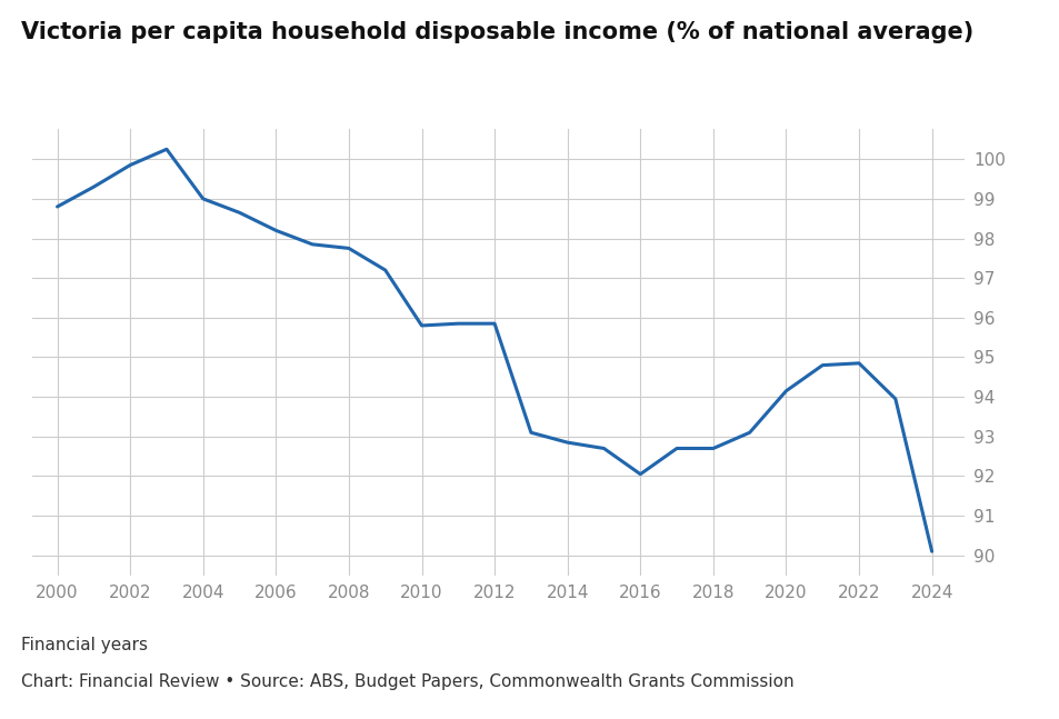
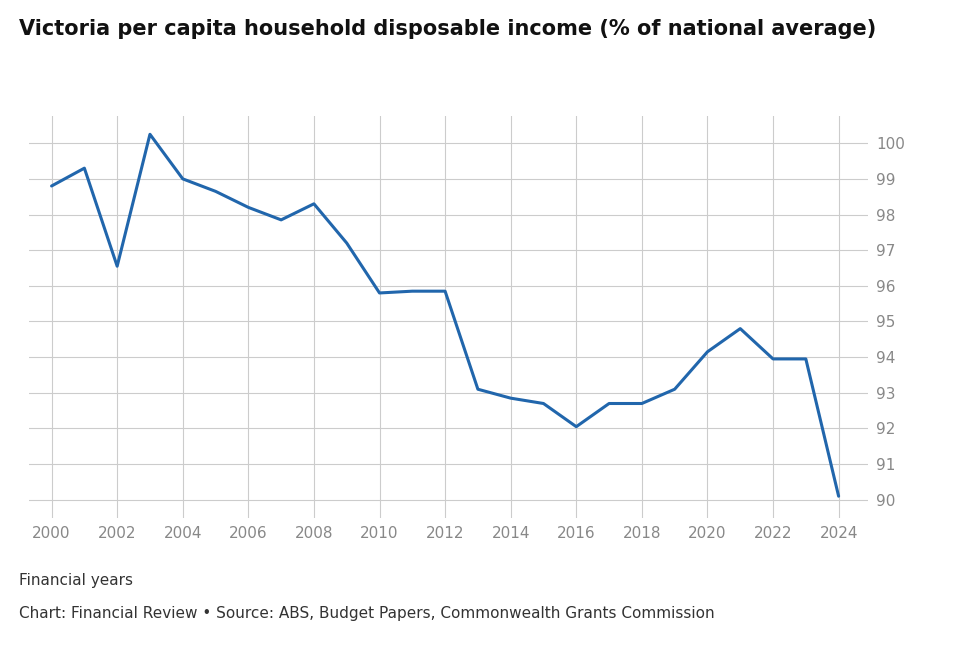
2002: 99.85 -> 96.55
2008: 97.75 -> 98.30
2022: 94.85 -> 93.95
